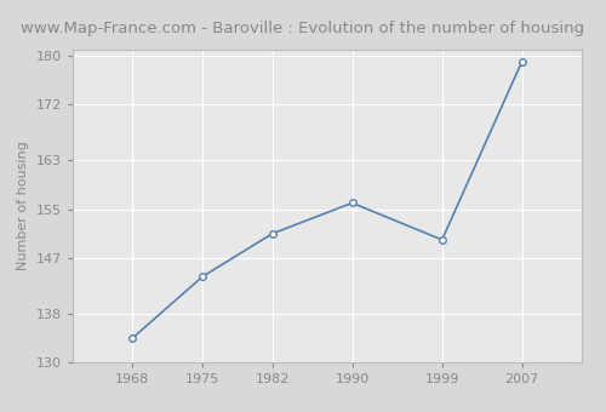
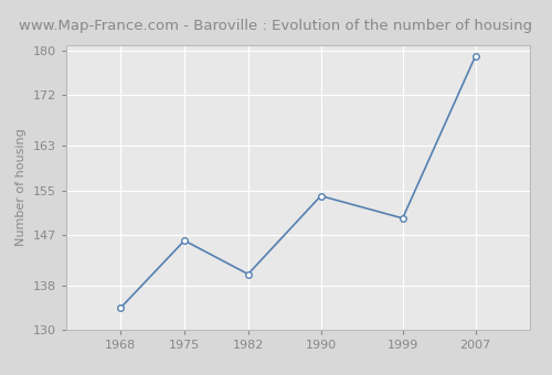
1975: 144 -> 146
1982: 151 -> 140
1990: 156 -> 154
